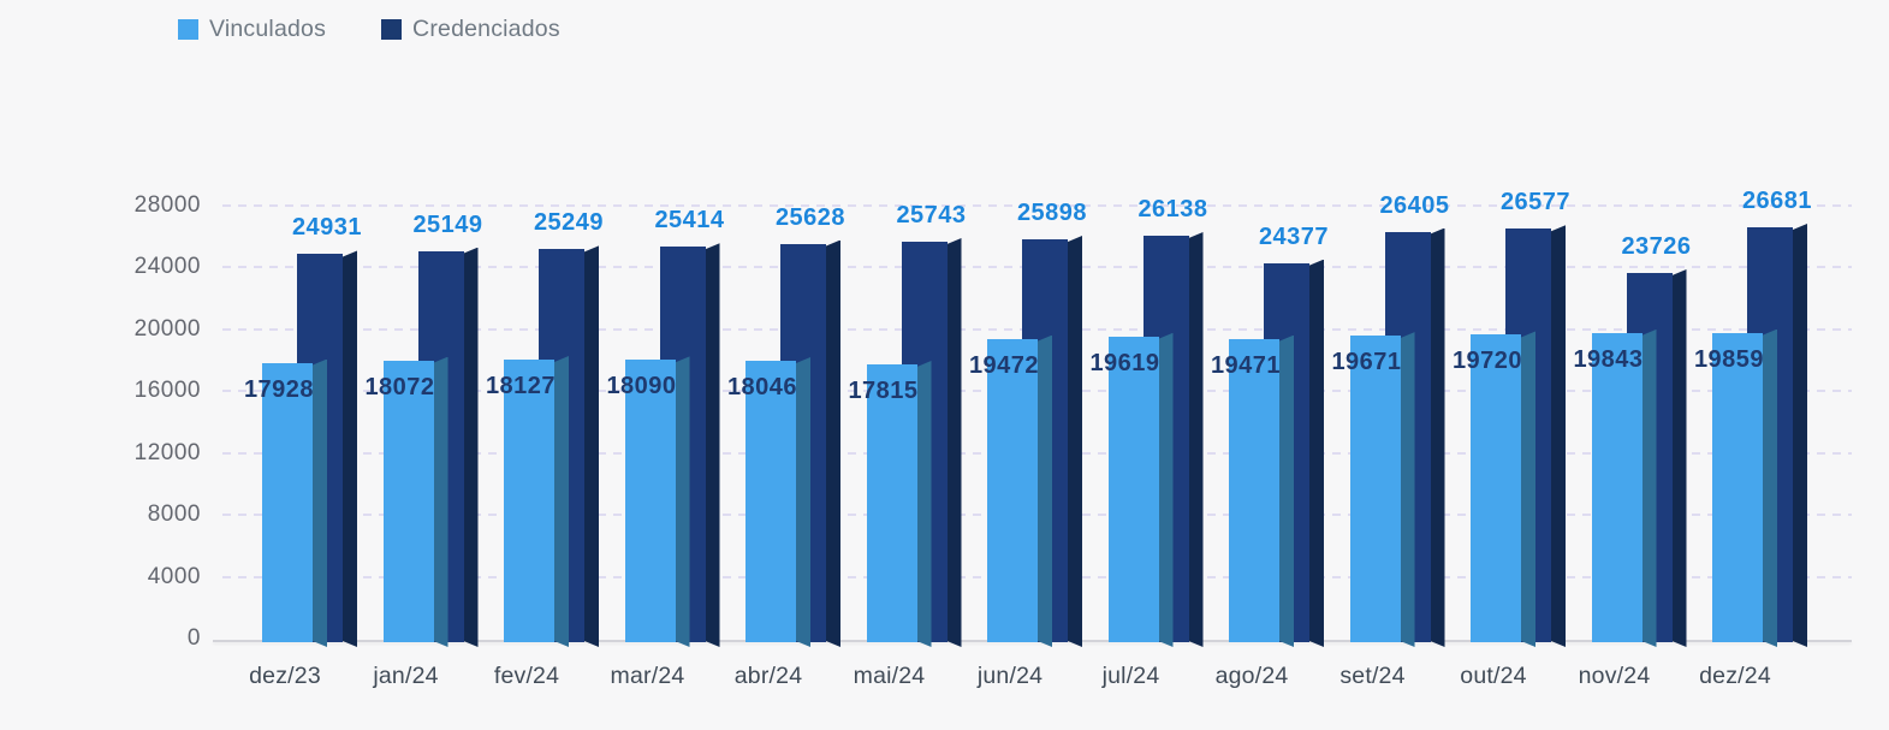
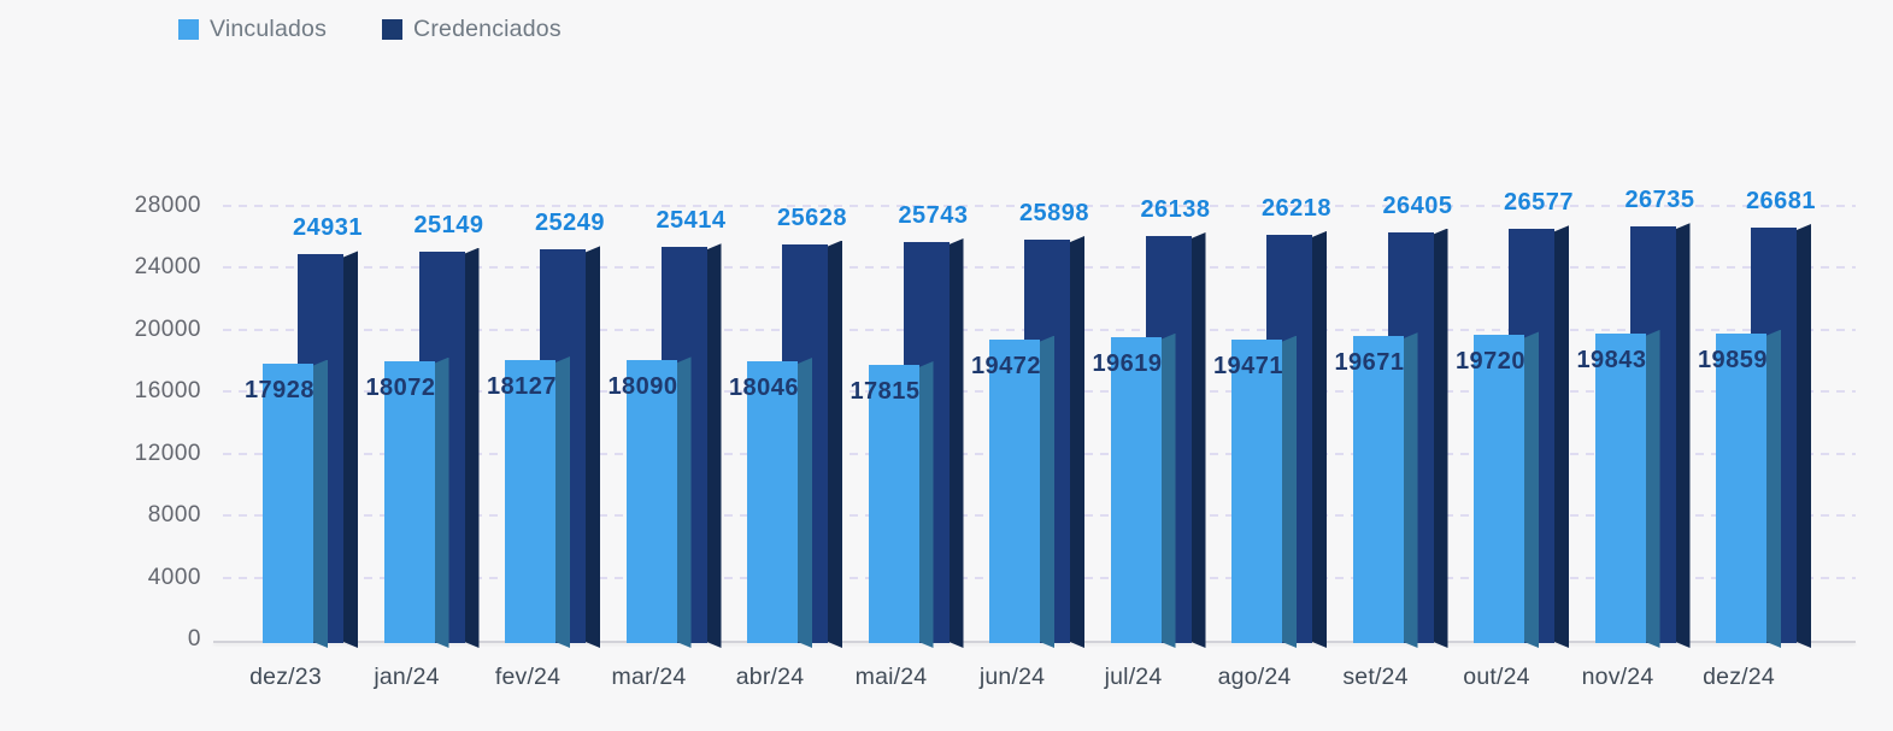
Credenciados/ago/24: 24377 -> 26218
Credenciados/nov/24: 23726 -> 26735
